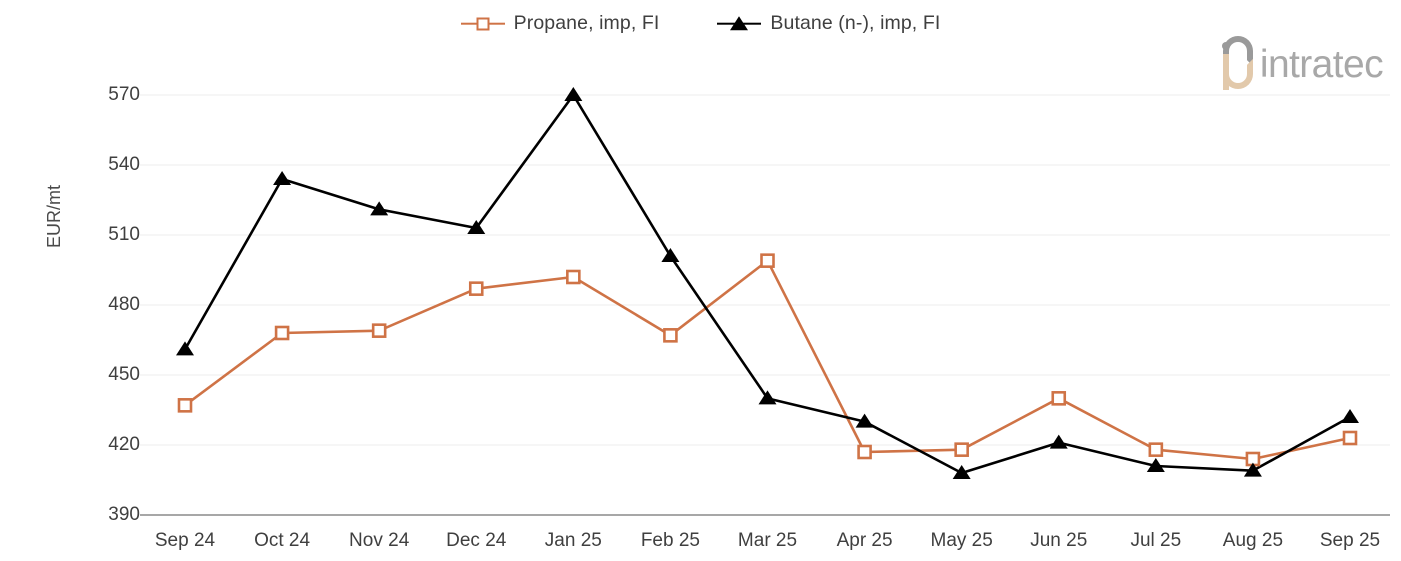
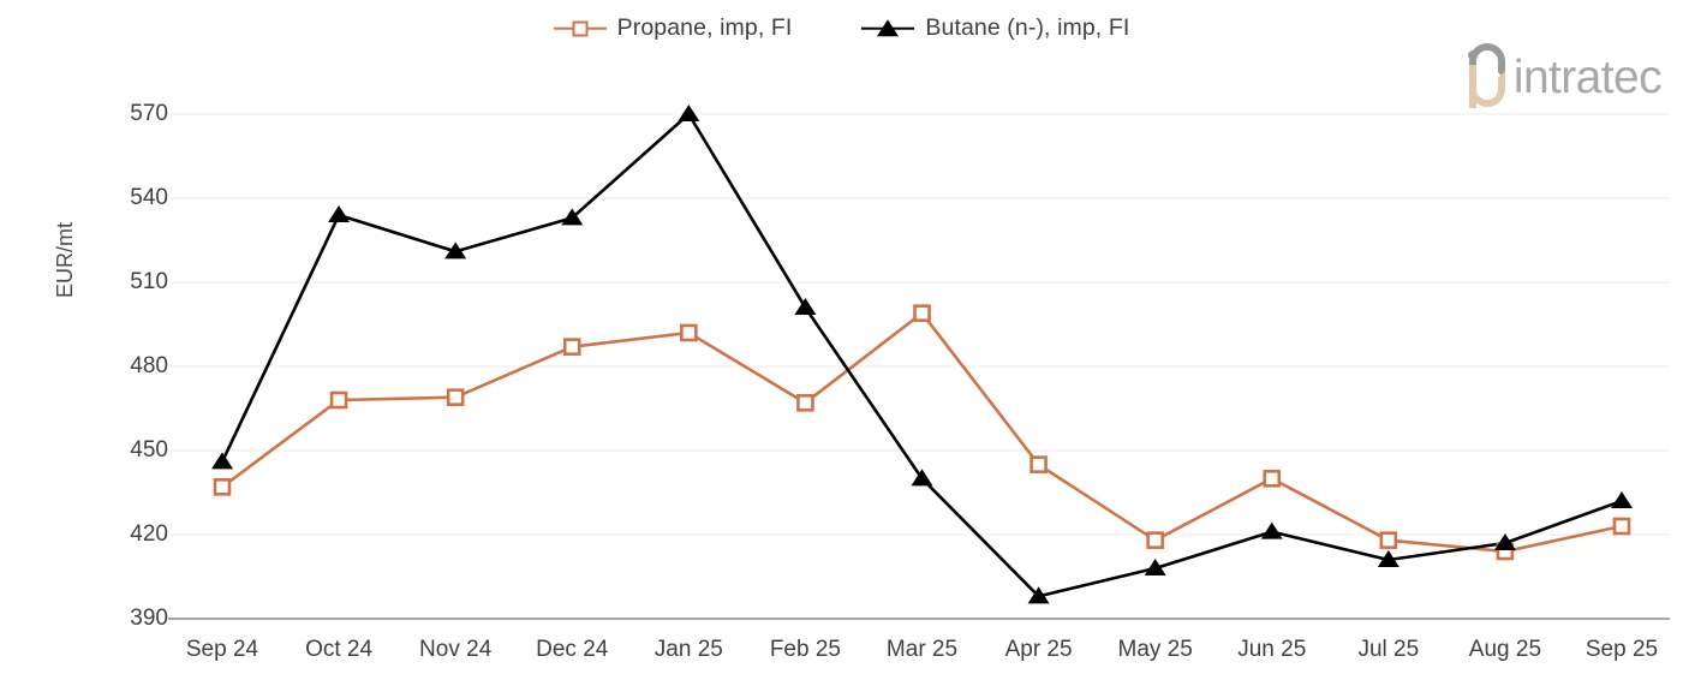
Butane (n-), imp, FI/Sep 24: 461 -> 446
Butane (n-), imp, FI/Dec 24: 513 -> 533
Propane, imp, FI/Apr 25: 417 -> 445
Butane (n-), imp, FI/Apr 25: 430 -> 398
Butane (n-), imp, FI/Aug 25: 409 -> 417
